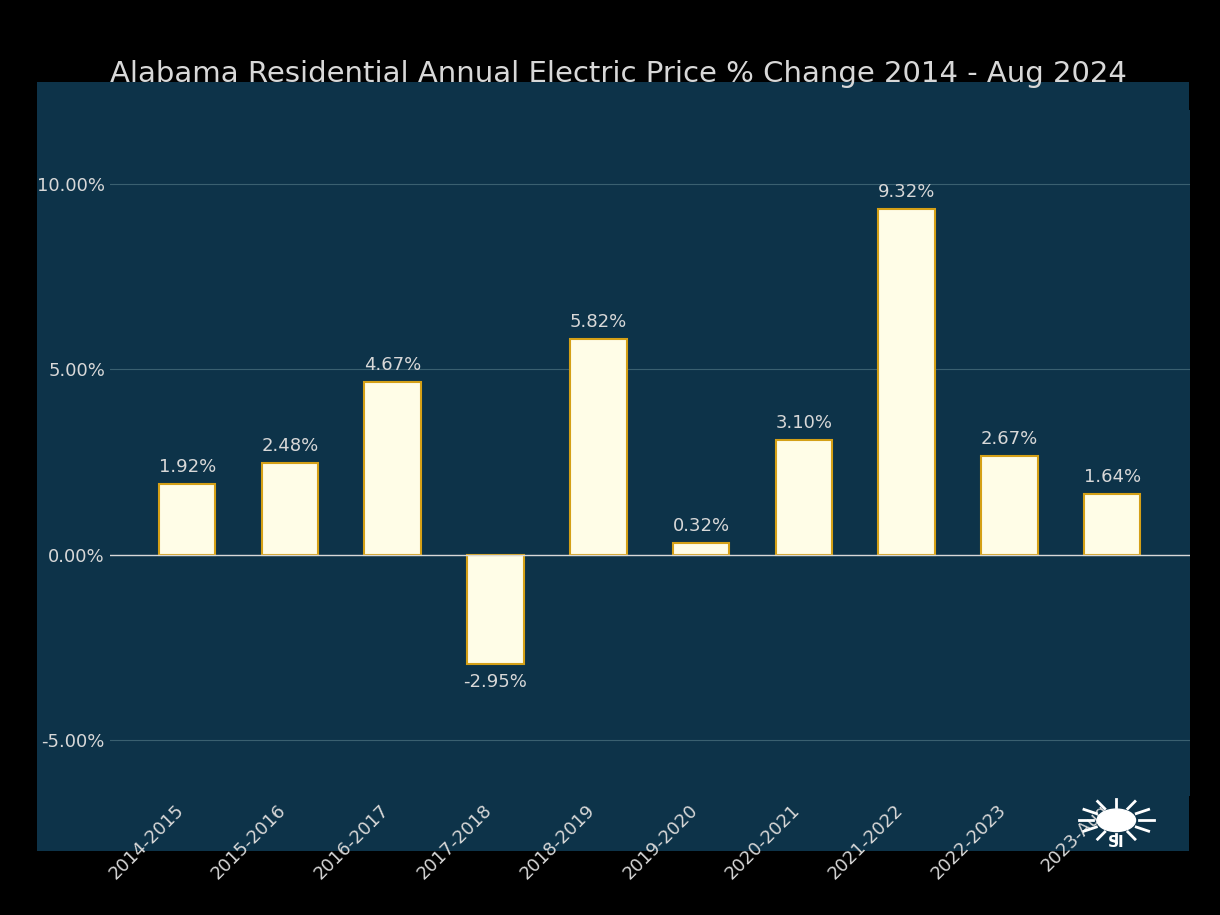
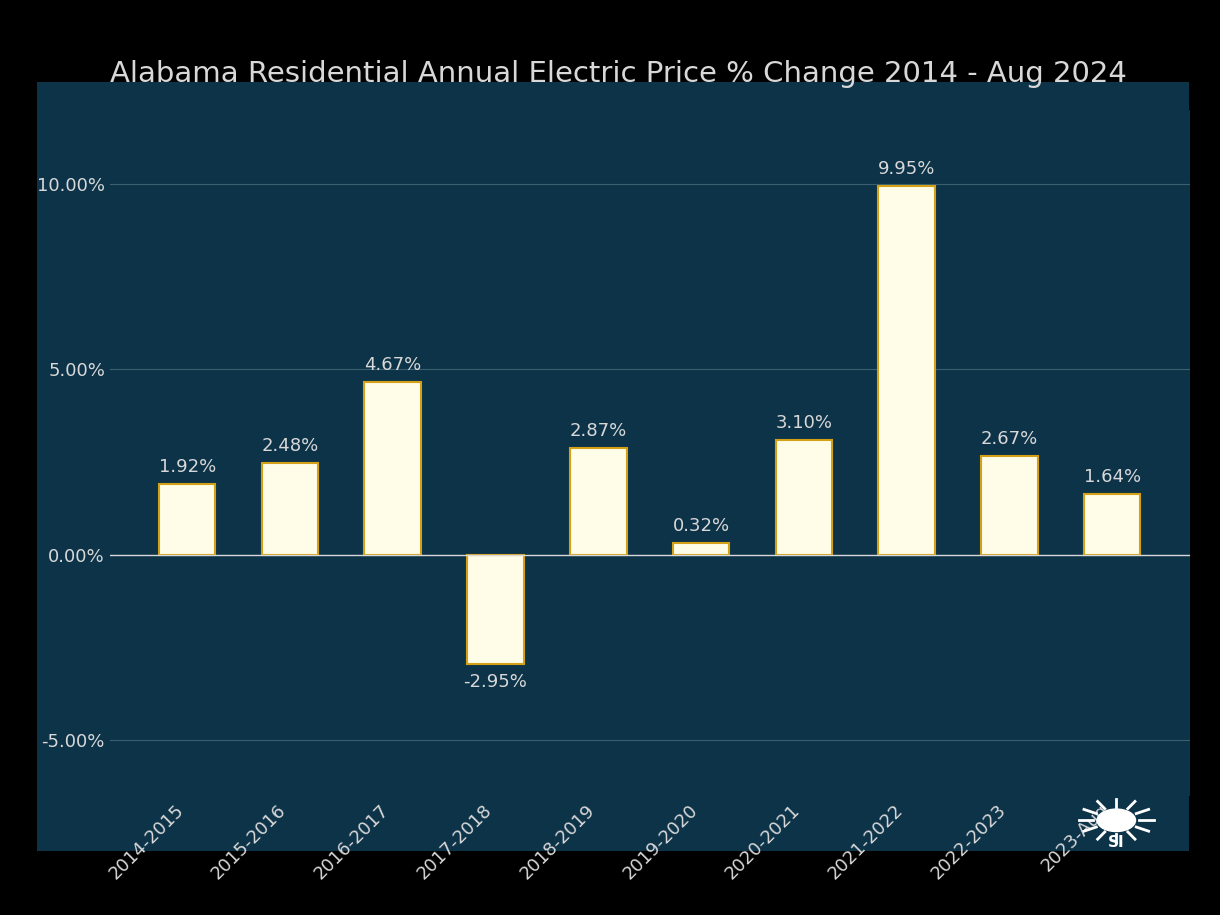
2018-2019: 5.82% -> 2.87%
2021-2022: 9.32% -> 9.95%
